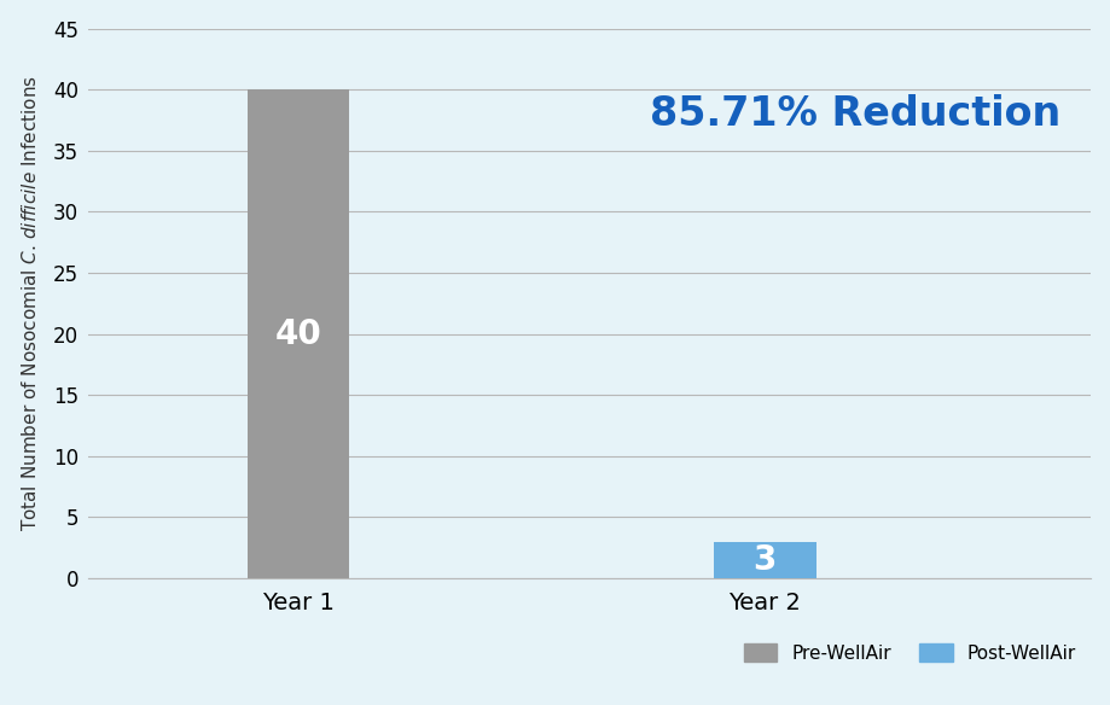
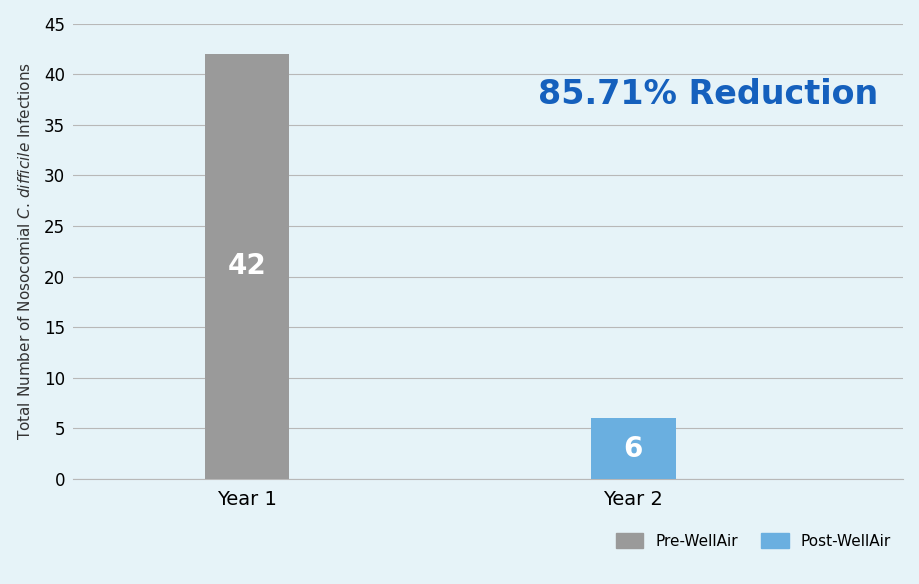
Year 1: 40 -> 42
Year 2: 3 -> 6
